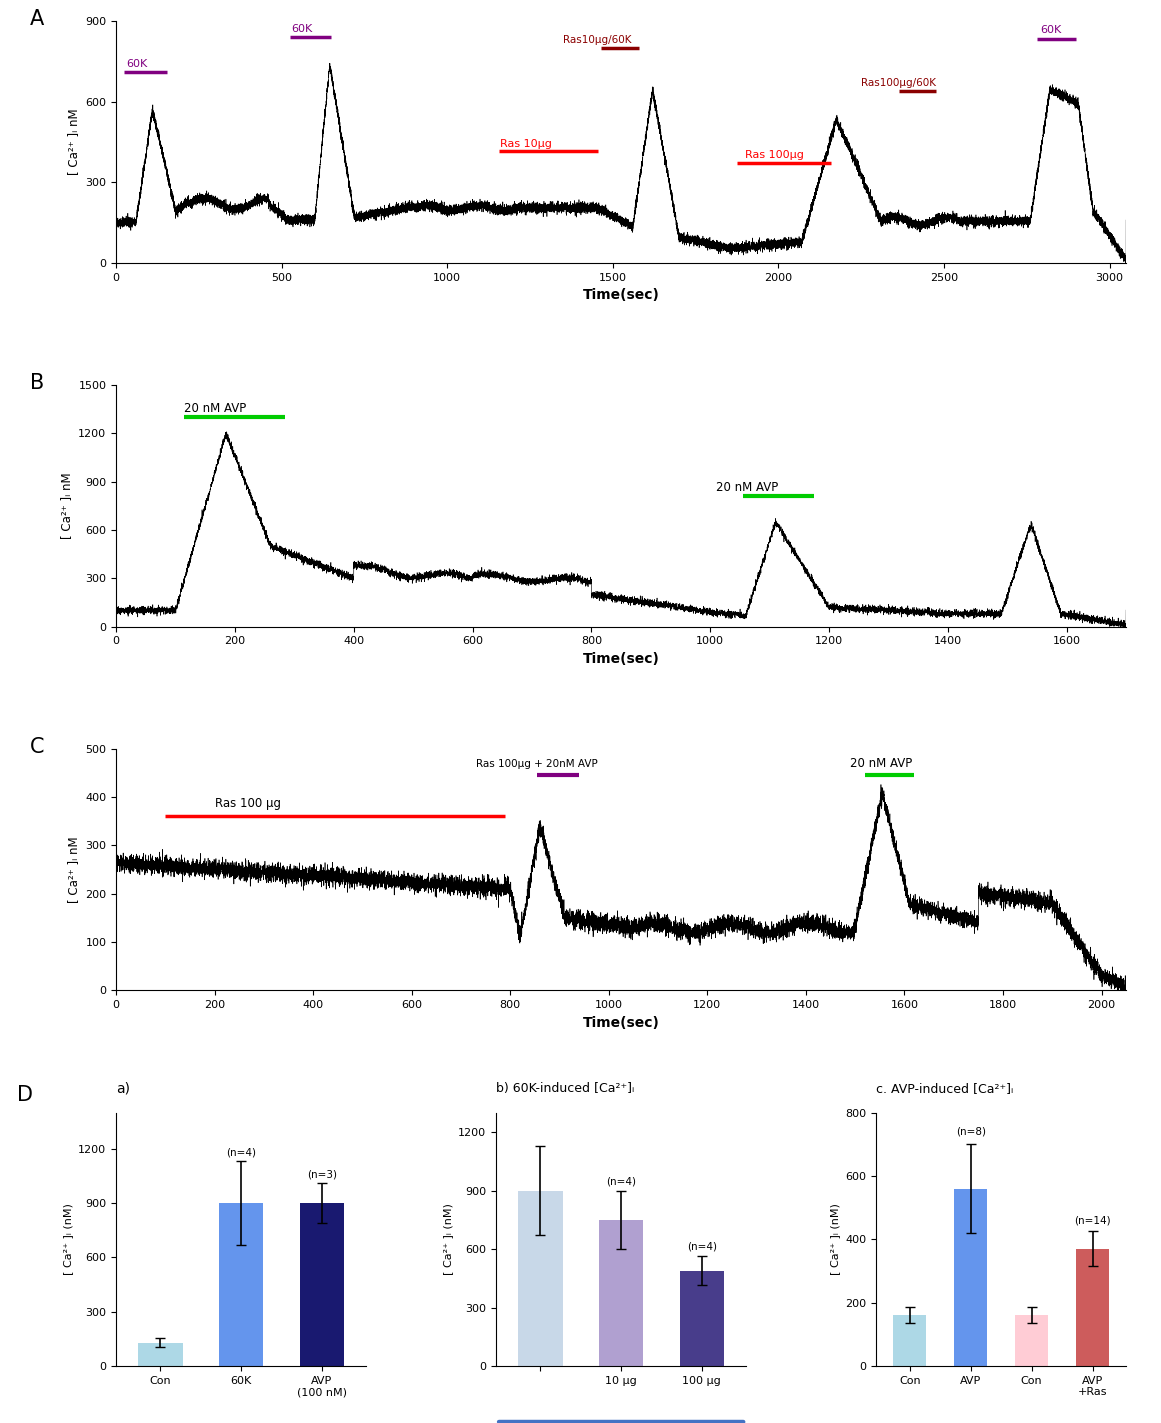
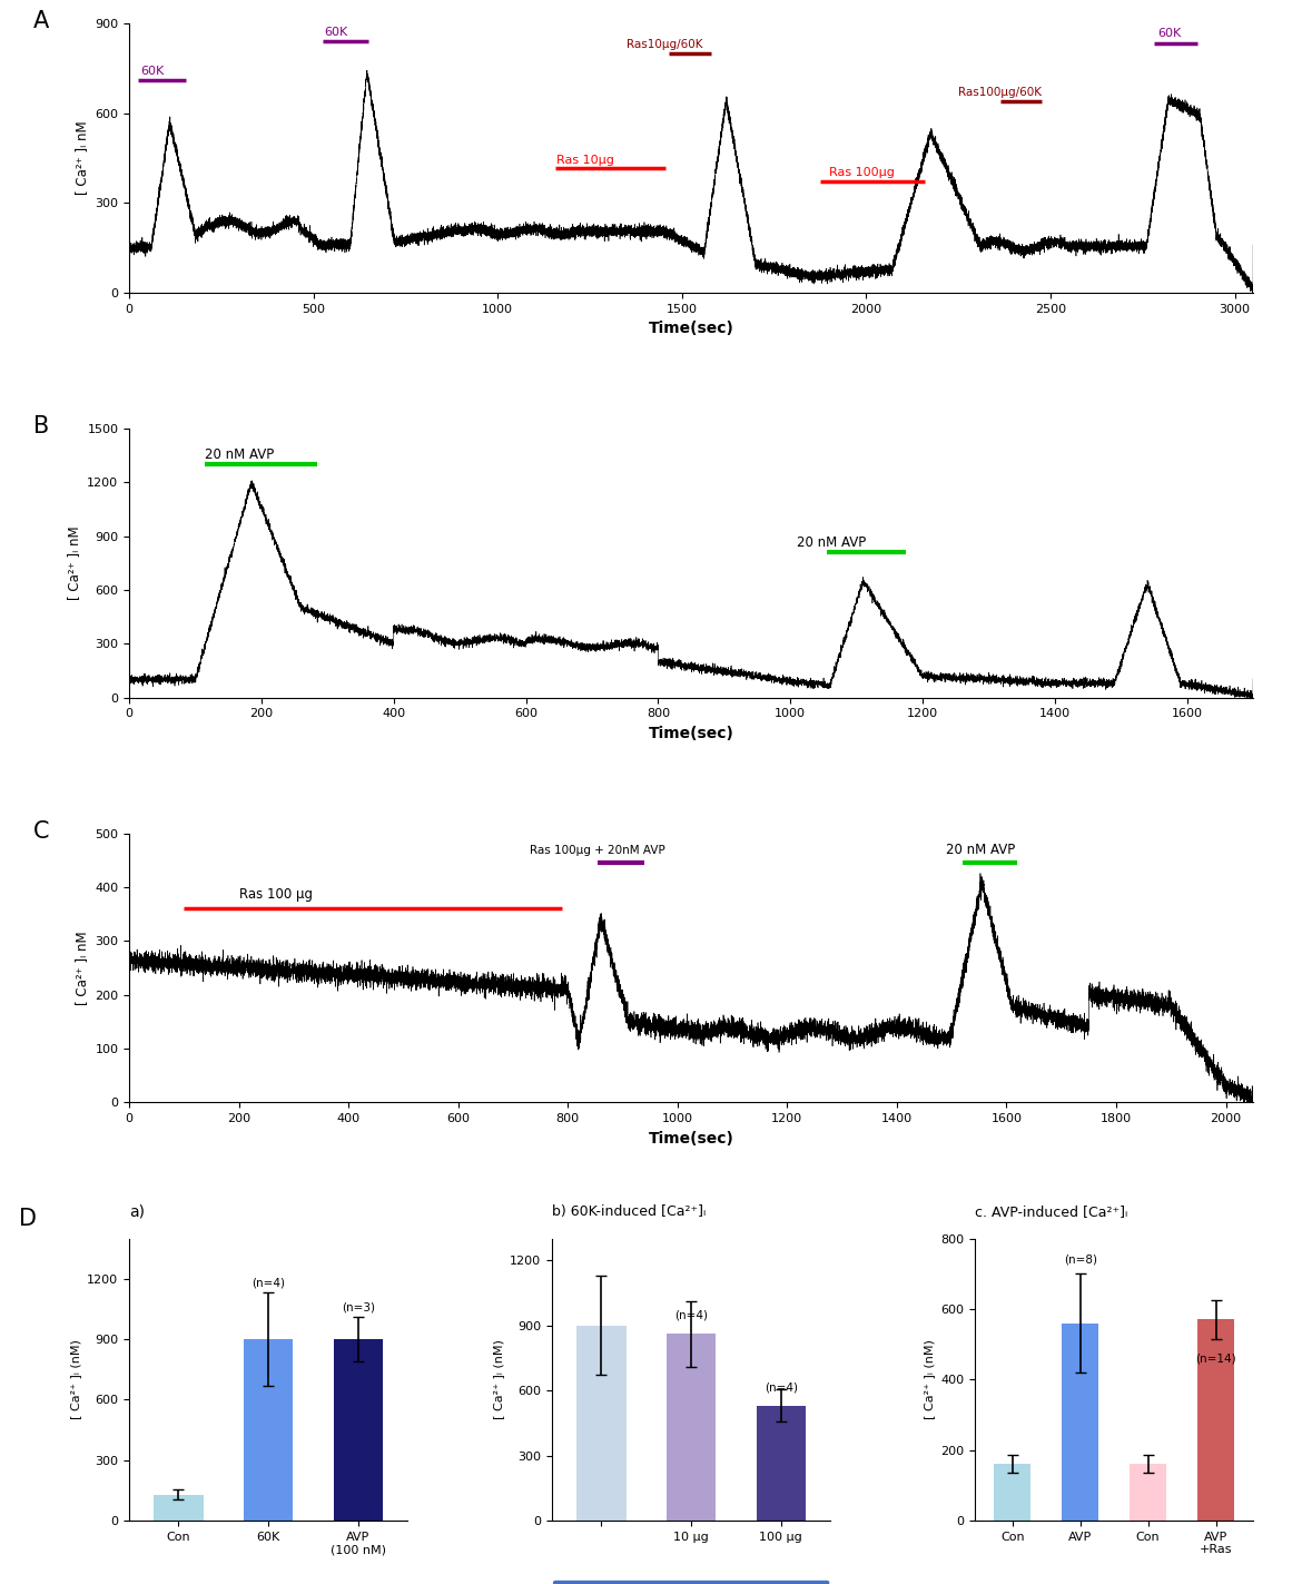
10 μg: 750 -> 860
100 μg: 490 -> 530
AVP +Ras: 370 -> 570
